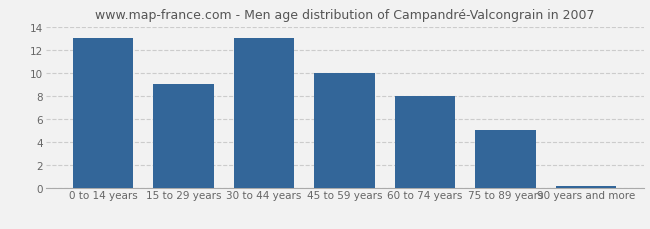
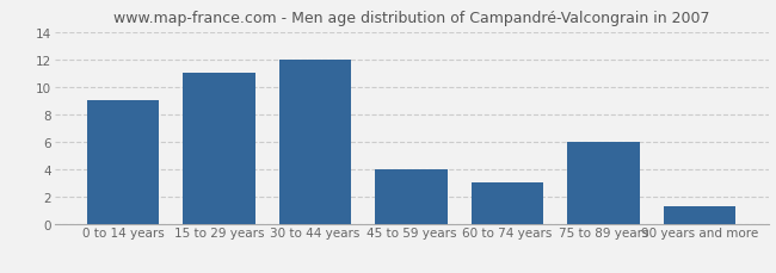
0 to 14 years: 13.0 -> 9.0
15 to 29 years: 9.0 -> 11.0
30 to 44 years: 13.0 -> 12.0
45 to 59 years: 10.0 -> 4.0
60 to 74 years: 8.0 -> 3.0
75 to 89 years: 5.0 -> 6.0
90 years and more: 0.1 -> 1.3
